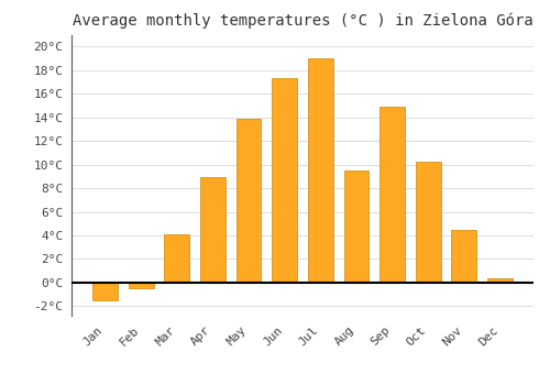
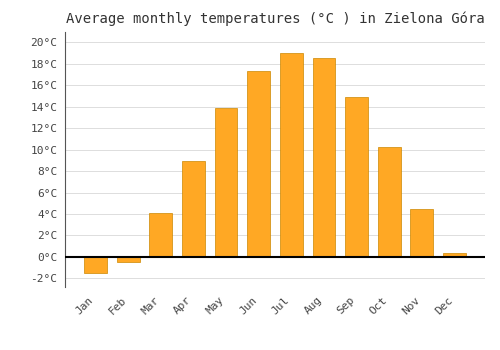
Aug: 9.5°C -> 18.5°C
